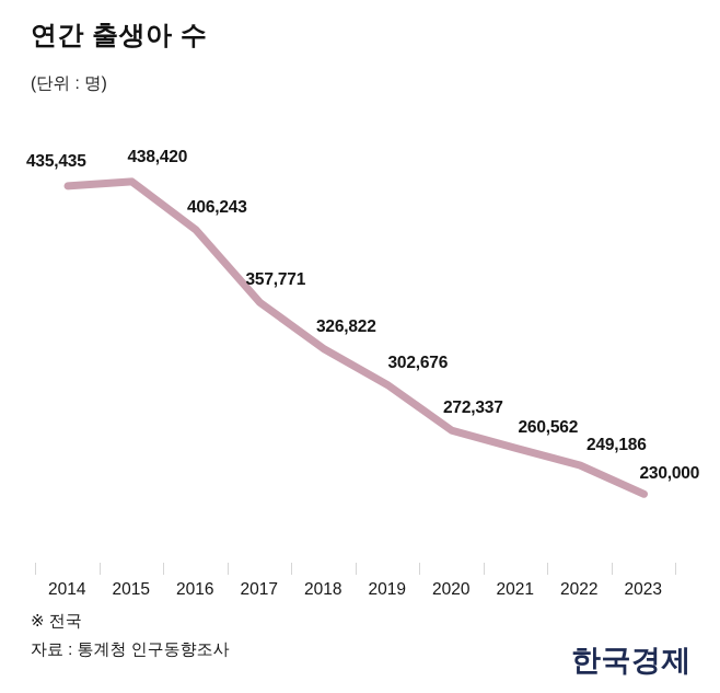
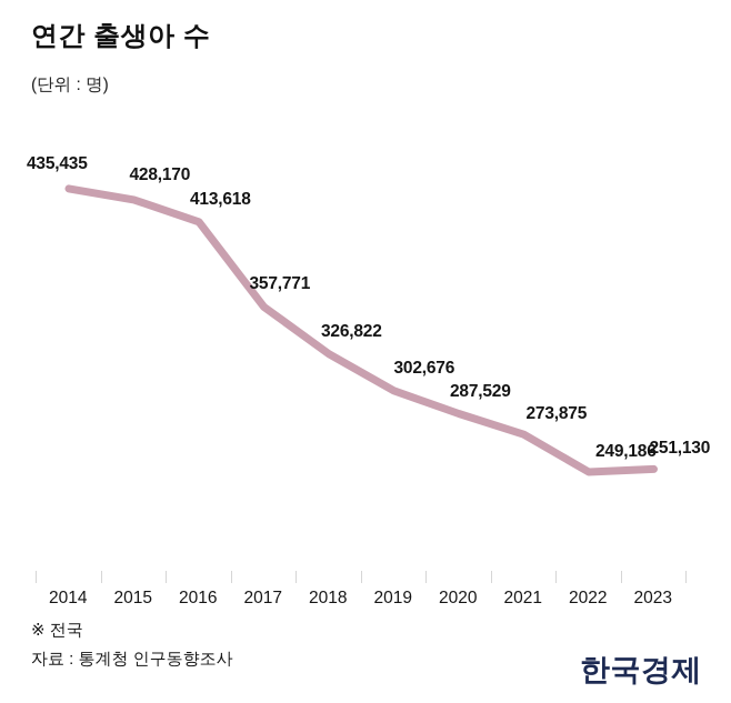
2015: 438,420 -> 428,170
2016: 406,243 -> 413,618
2020: 272,337 -> 287,529
2021: 260,562 -> 273,875
2023: 230,000 -> 251,130
